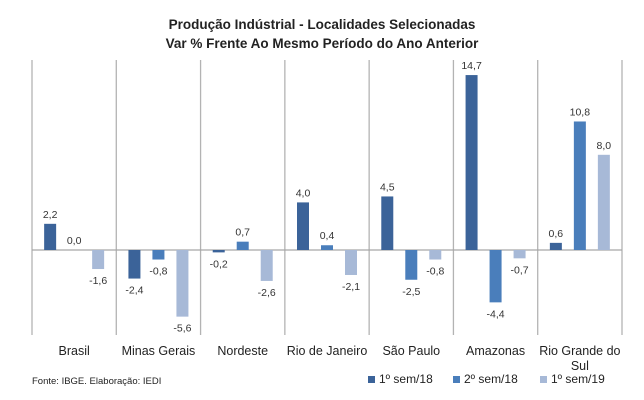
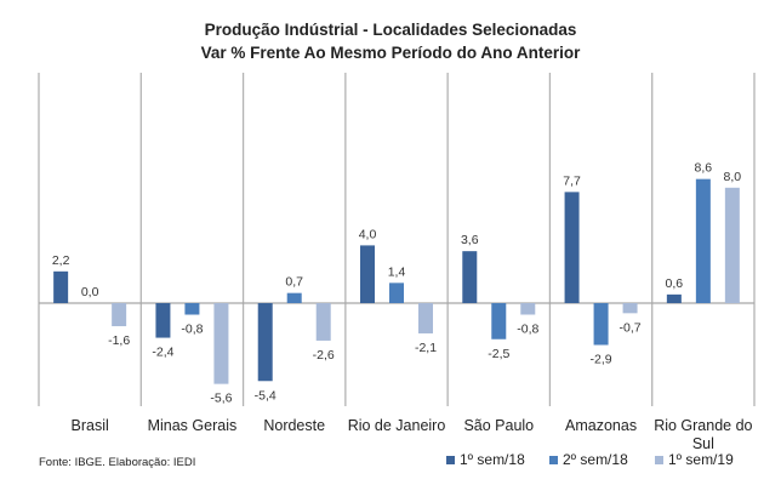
1º sem/18/Nordeste: -0,2 -> -5,4
2º sem/18/Rio de Janeiro: 0,4 -> 1,4
1º sem/18/São Paulo: 4,5 -> 3,6
1º sem/18/Amazonas: 14,7 -> 7,7
2º sem/18/Amazonas: -4,4 -> -2,9
2º sem/18/Rio Grande do Sul: 10,8 -> 8,6
